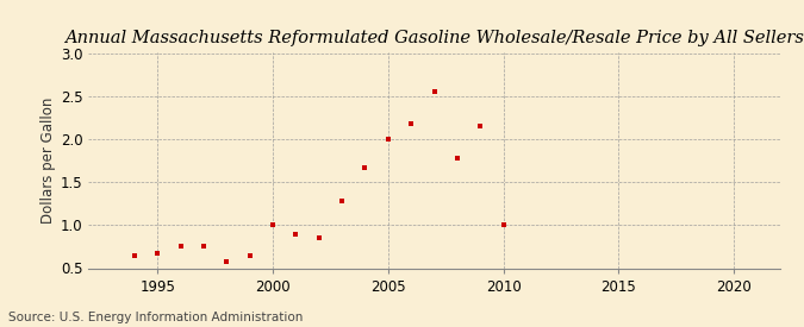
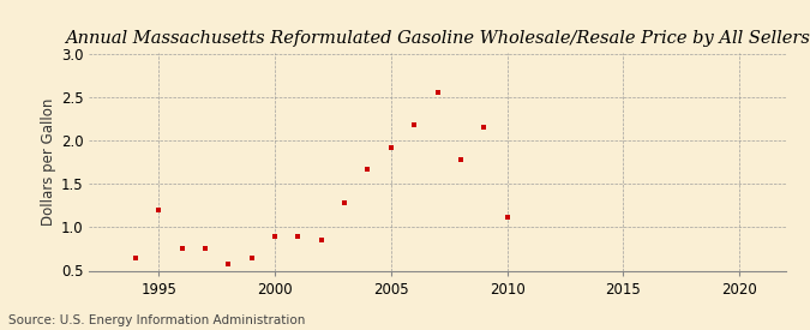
1995: 0.68 -> 1.20
2000: 1.00 -> 0.90
2005: 2.01 -> 1.92
2010: 1.00 -> 1.12
